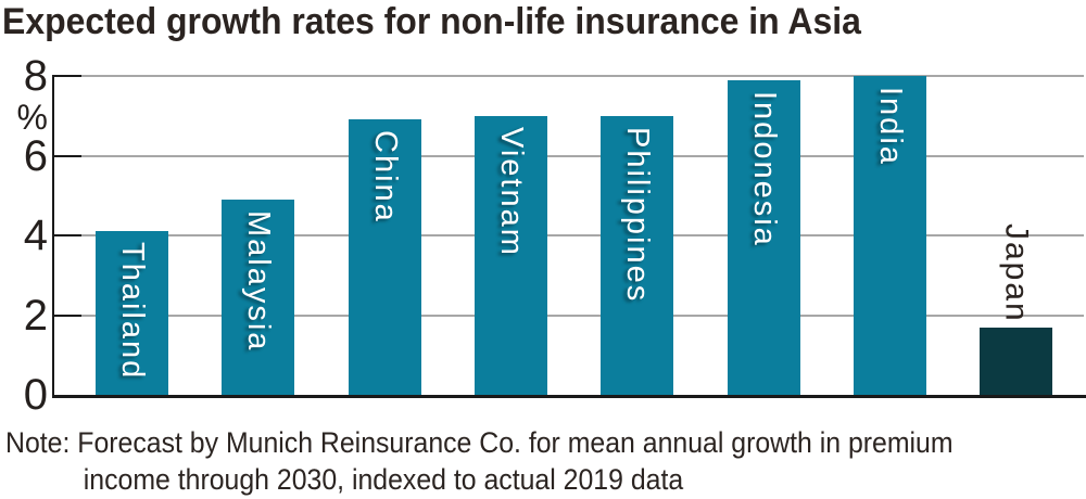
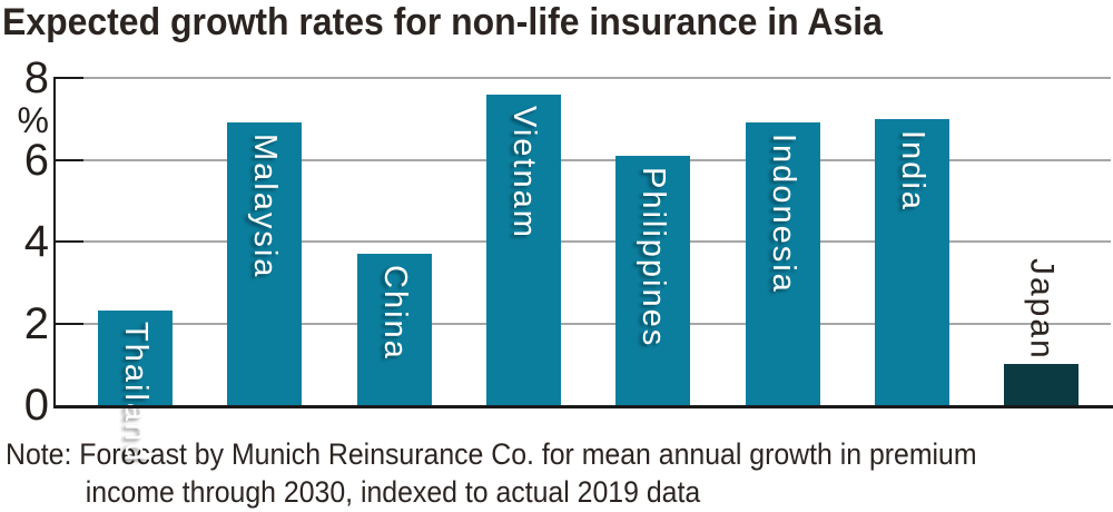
Thailand: 4.1 -> 2.3
Malaysia: 4.9 -> 6.9
China: 6.9 -> 3.7
Vietnam: 7.0 -> 7.6
Philippines: 7.0 -> 6.1
Indonesia: 7.9 -> 6.9
India: 8.0 -> 7.0
Japan: 1.7 -> 1.0
